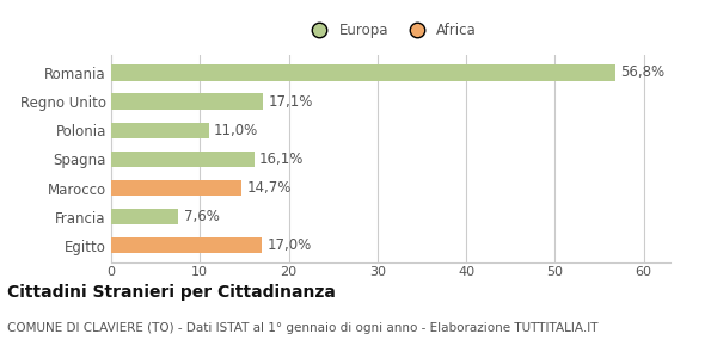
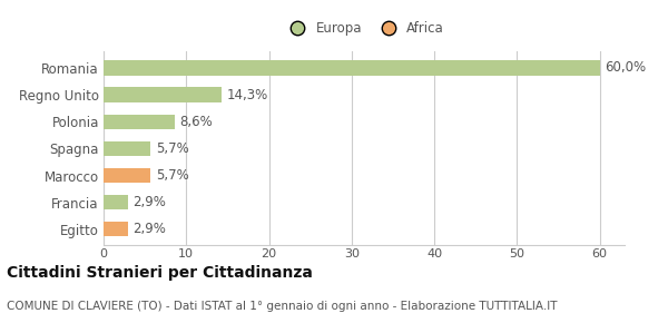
Romania: 56,8% -> 60,0%
Regno Unito: 17,1% -> 14,3%
Polonia: 11,0% -> 8,6%
Spagna: 16,1% -> 5,7%
Marocco: 14,7% -> 5,7%
Francia: 7,6% -> 2,9%
Egitto: 17,0% -> 2,9%
